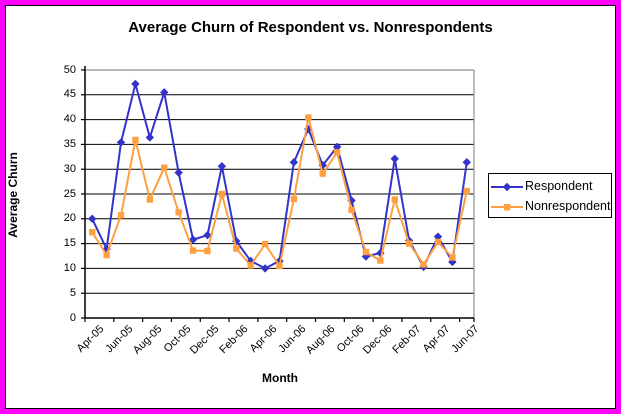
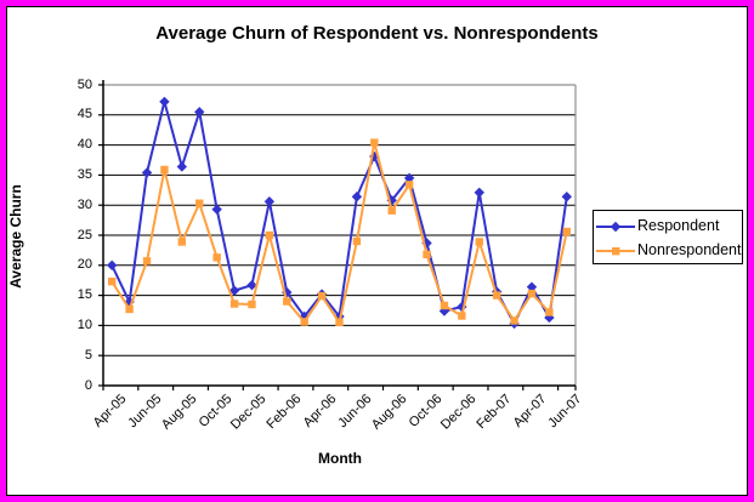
Respondent/Apr-06: 10 -> 15
